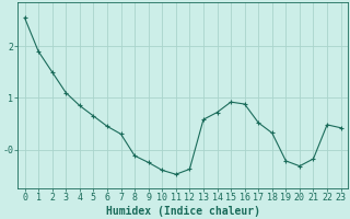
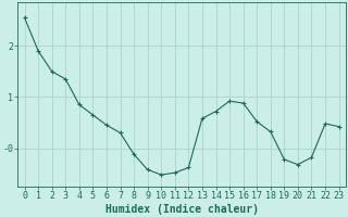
3: 1.10 -> 1.35
9: -0.25 -> -0.42
10: -0.40 -> -0.52
